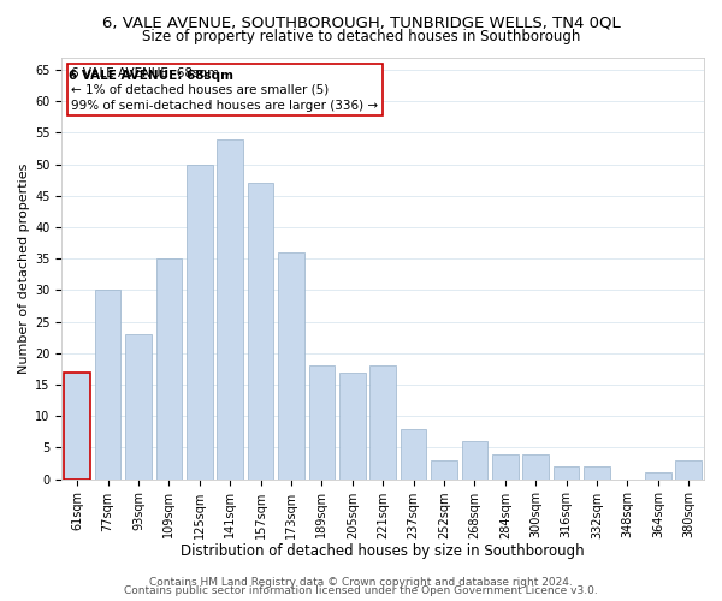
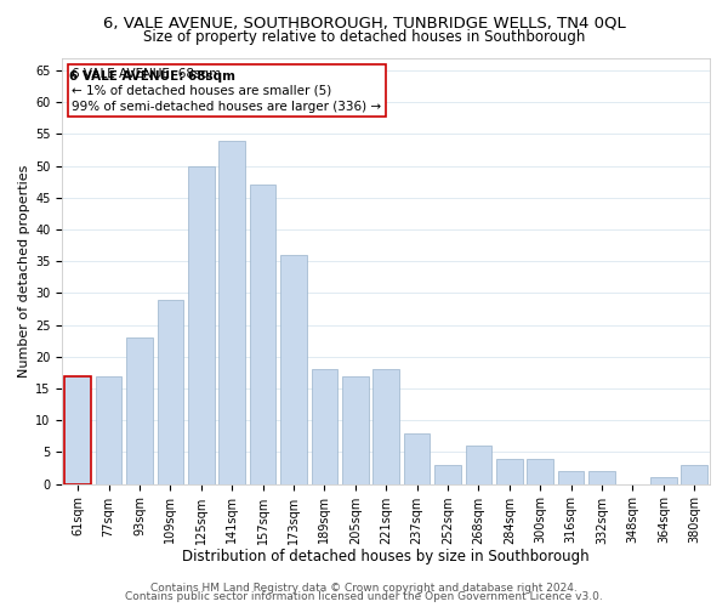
77sqm: 30 -> 17
109sqm: 35 -> 29
